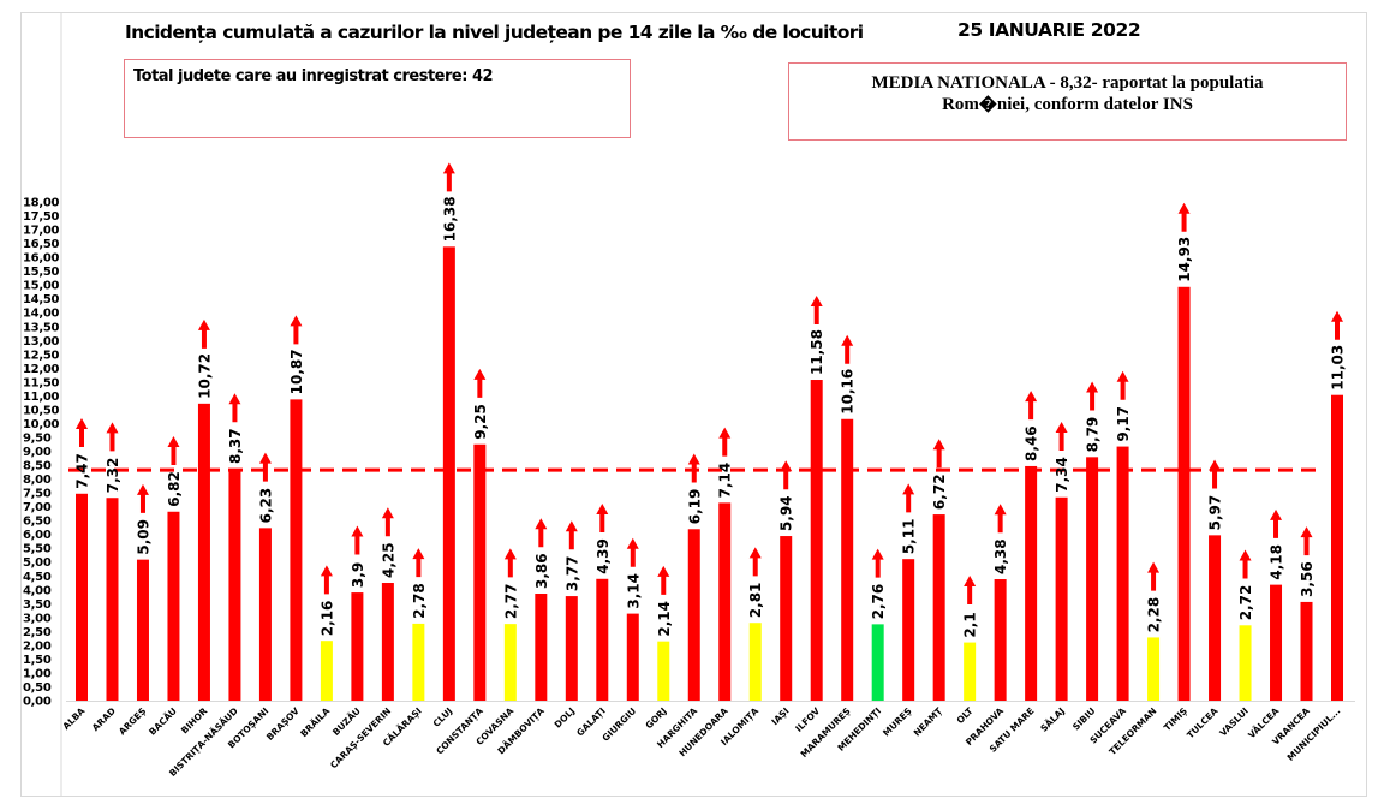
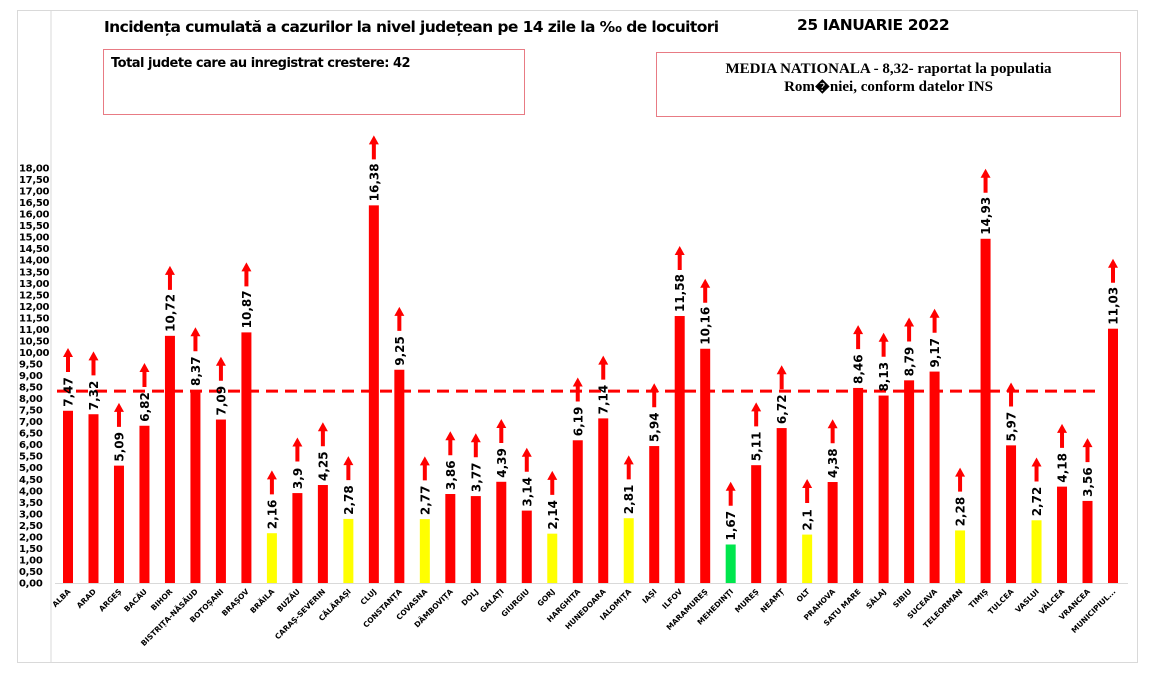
BOTOȘANI: 6,23 -> 7,09
MEHEDINȚI: 2,76 -> 1,67
SĂLAJ: 7,34 -> 8,13
